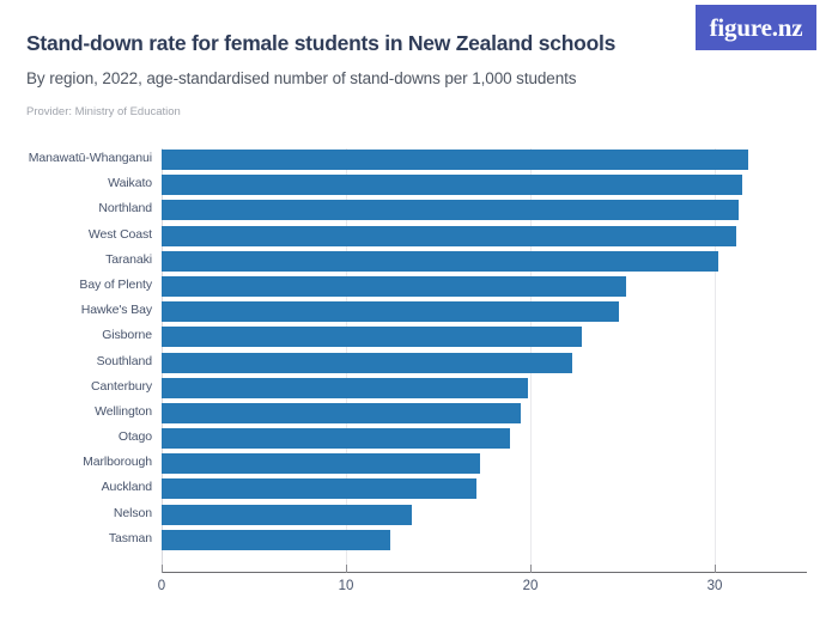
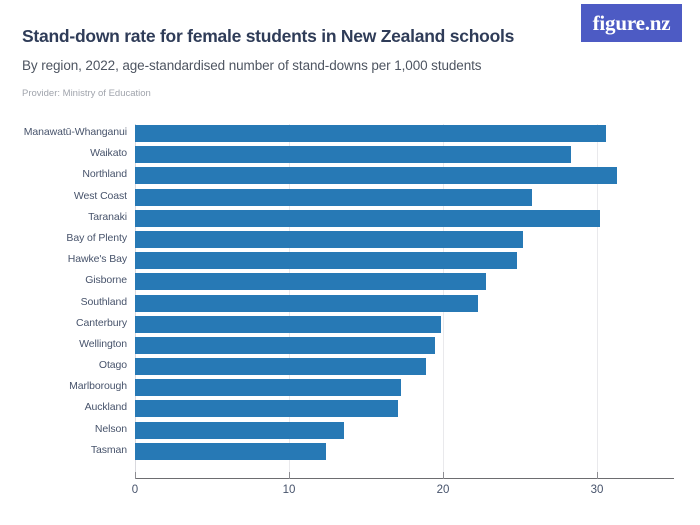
Manawatū-Whanganui: 31.8 -> 30.6
Waikato: 31.5 -> 28.3
West Coast: 31.2 -> 25.8
